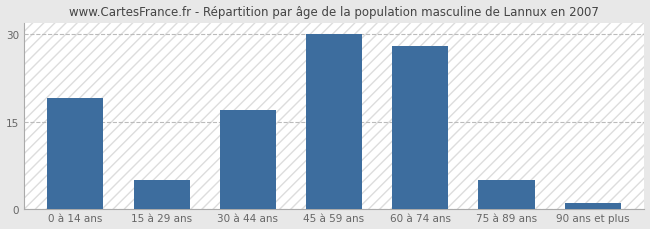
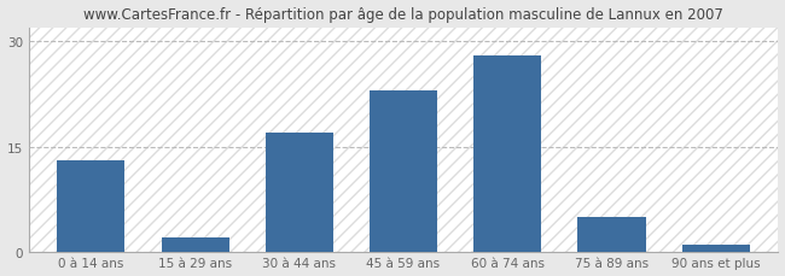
0 à 14 ans: 19 -> 13
15 à 29 ans: 5 -> 2
45 à 59 ans: 30 -> 23
